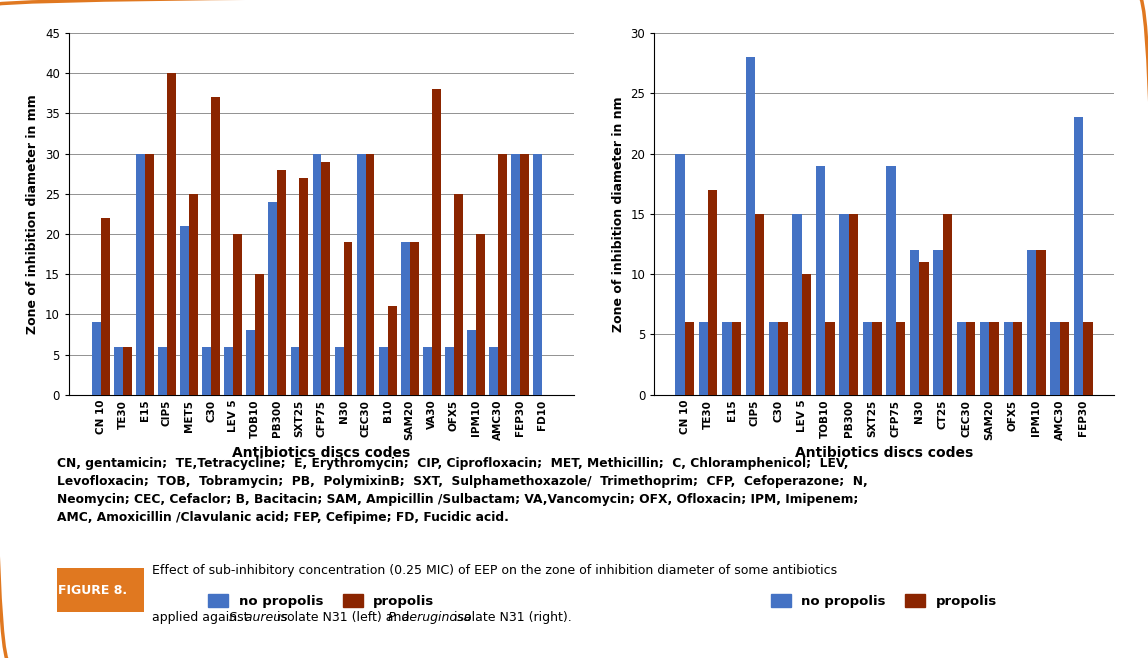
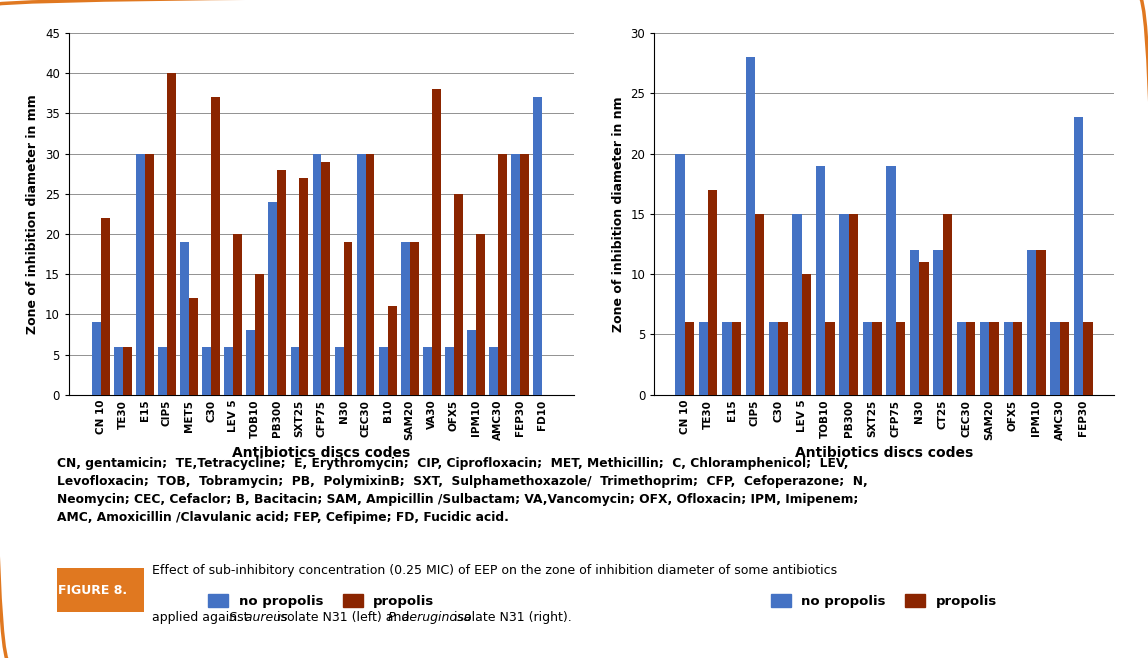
no propolis/MET5: 21 -> 19
propolis/MET5: 25 -> 12
no propolis/FD10: 30 -> 37
